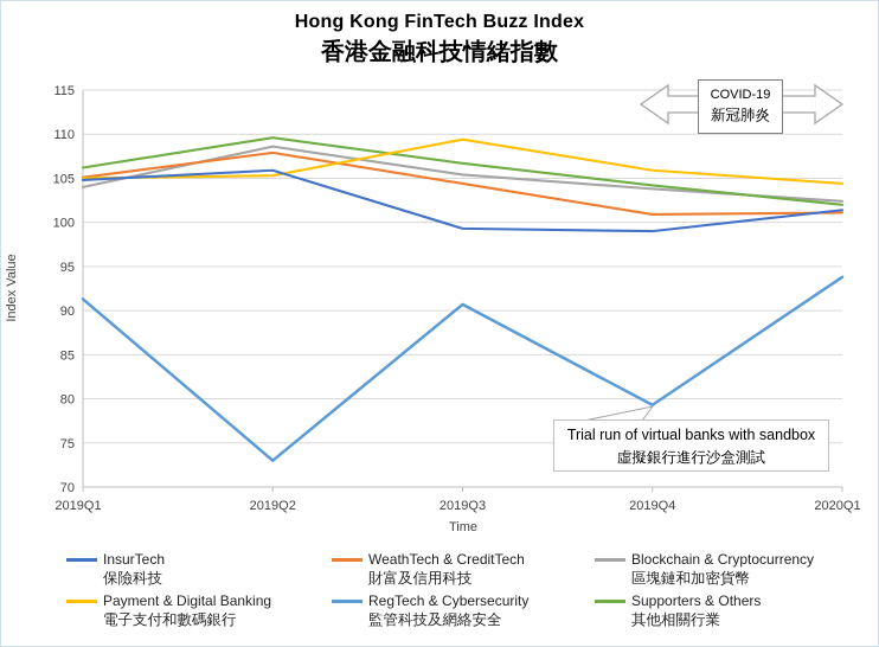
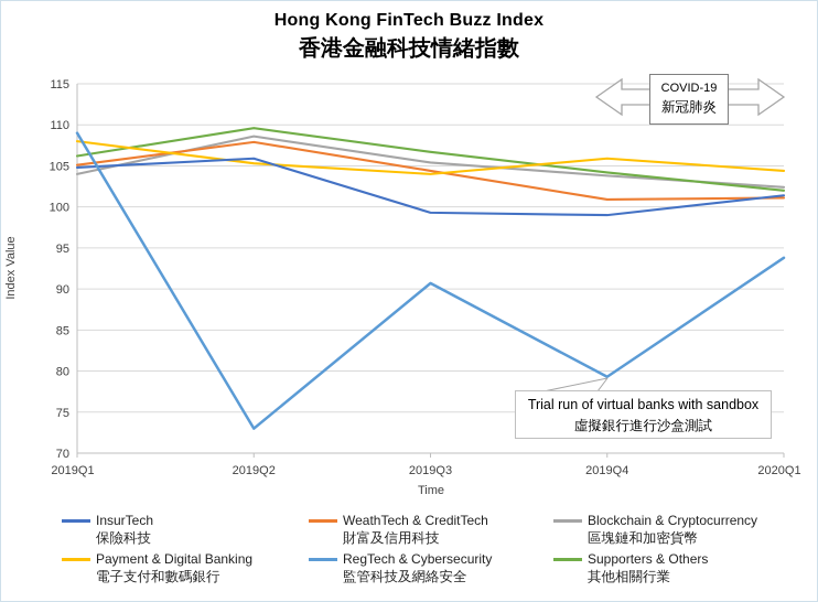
Payment & Digital Banking/2019Q1: 105 -> 108
RegTech & Cybersecurity/2019Q1: 91 -> 109
Payment & Digital Banking/2019Q3: 109 -> 104
